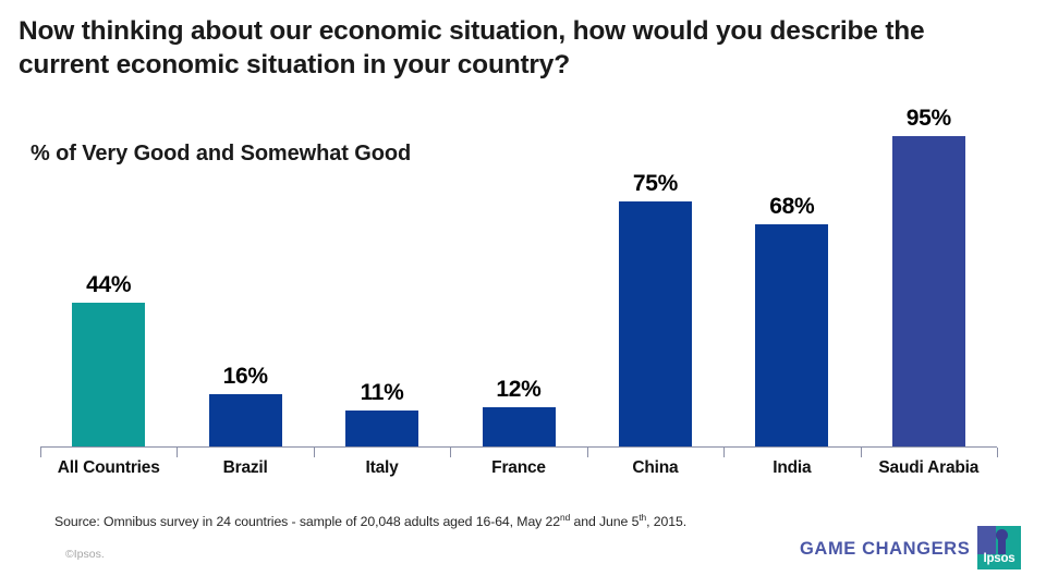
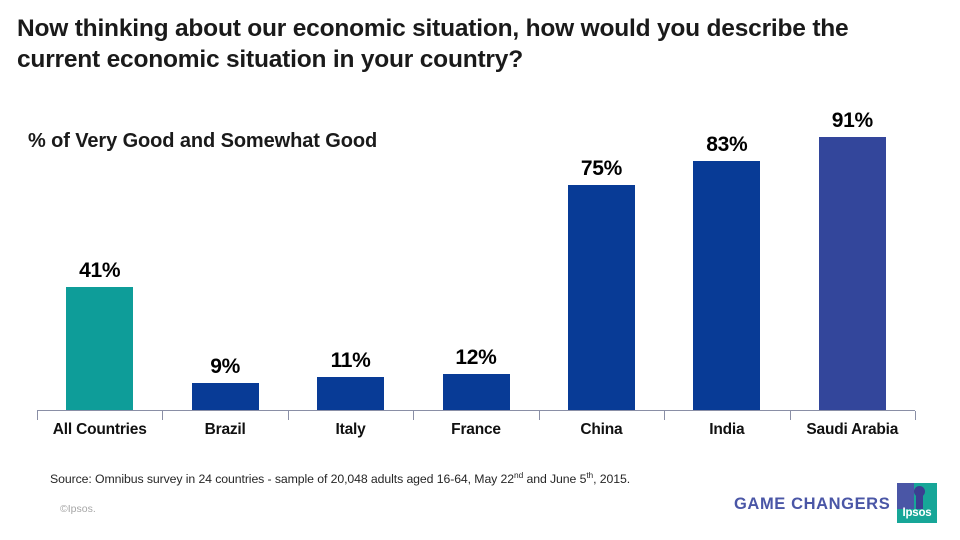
All Countries: 44% -> 41%
Brazil: 16% -> 9%
India: 68% -> 83%
Saudi Arabia: 95% -> 91%
